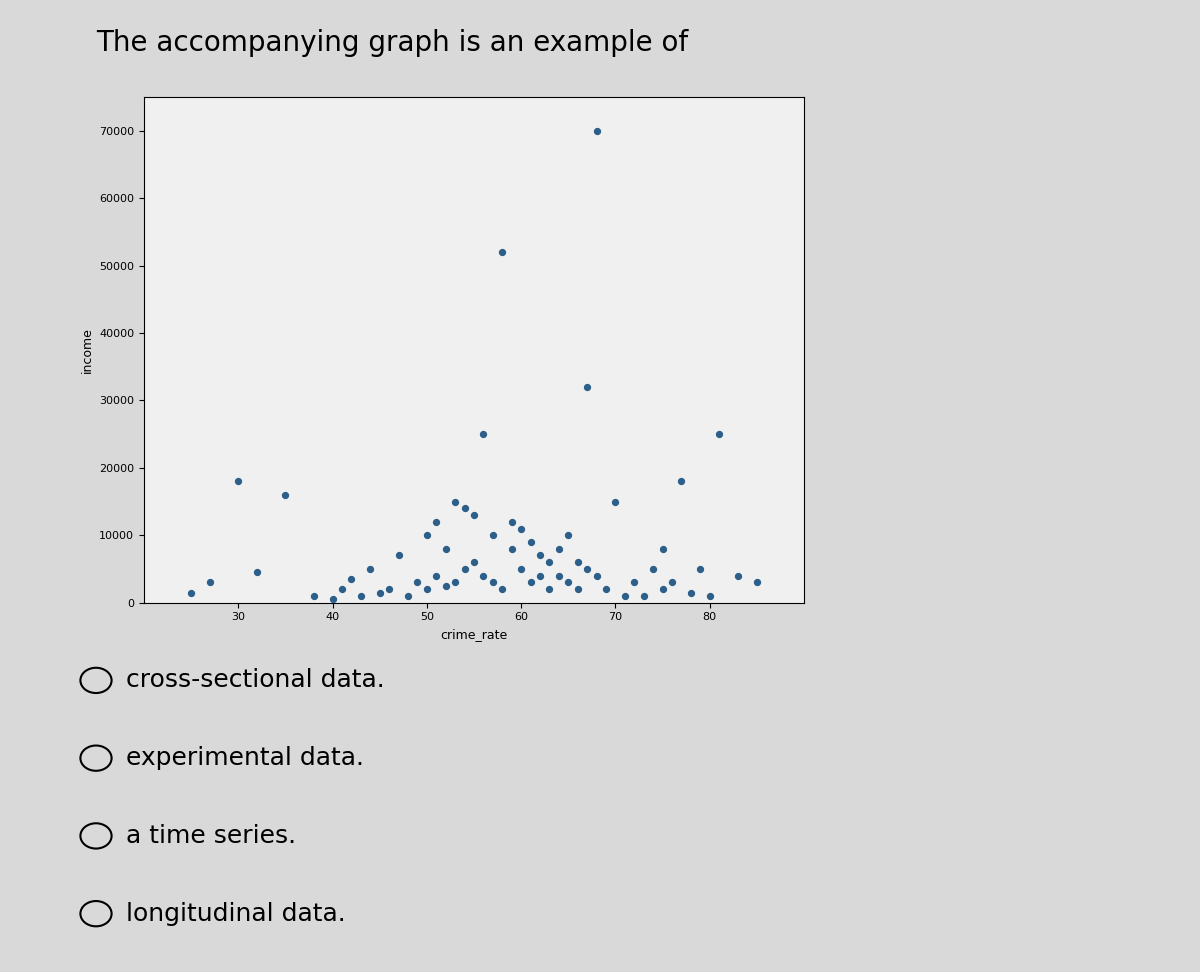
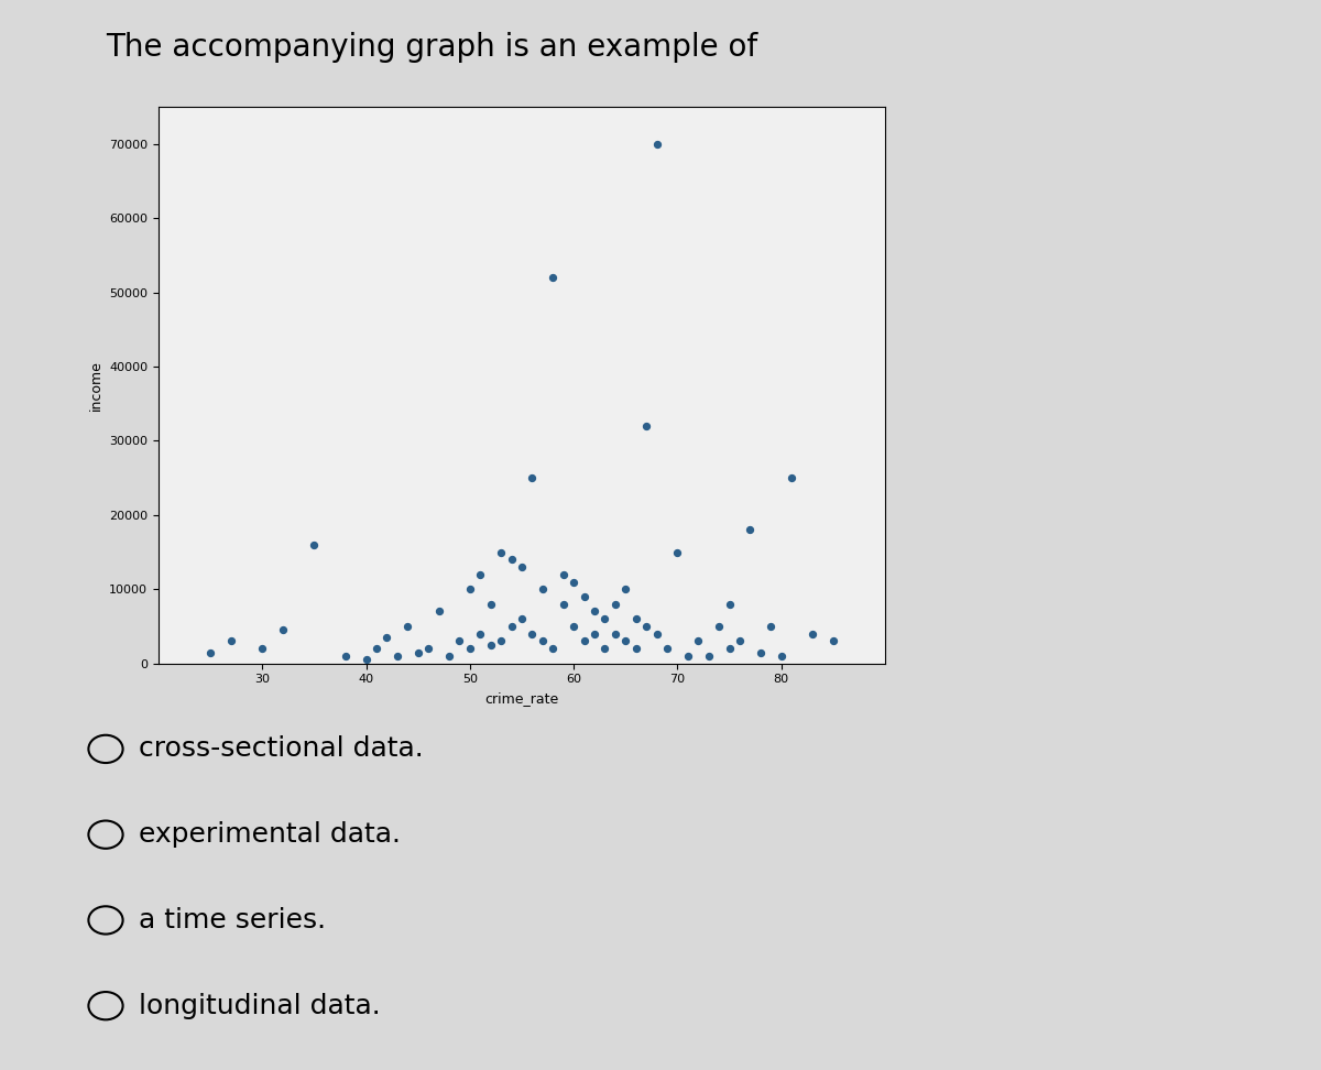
30: 18000 -> 2000
